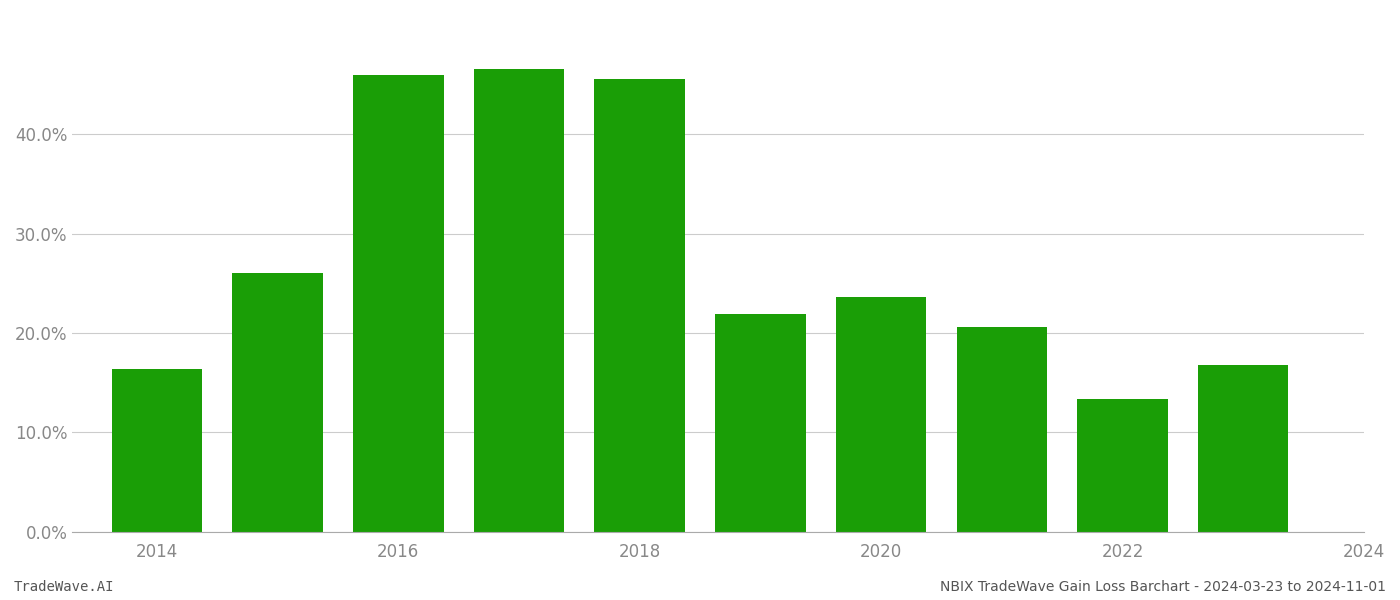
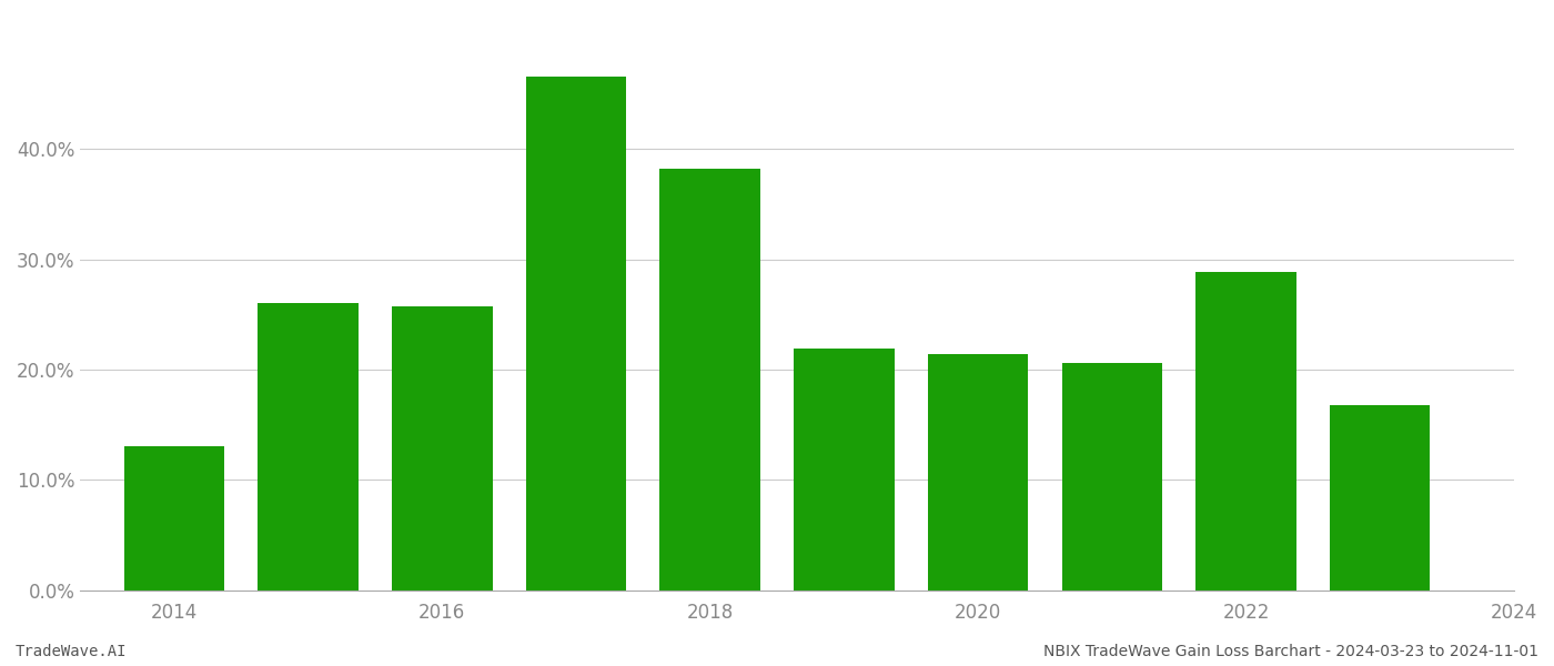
2014: 16.4% -> 13.1%
2016: 46.0% -> 25.7%
2018: 45.6% -> 38.2%
2020: 23.6% -> 21.4%
2022: 13.4% -> 28.9%
